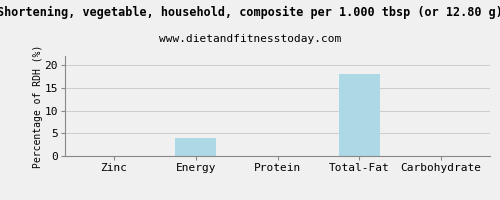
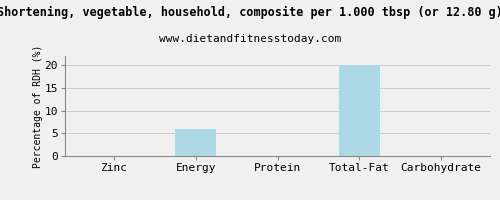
Energy: 4 -> 6
Total-Fat: 18 -> 20
